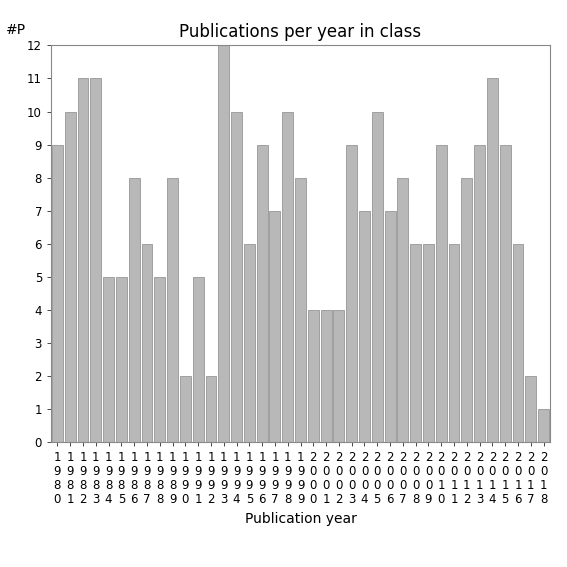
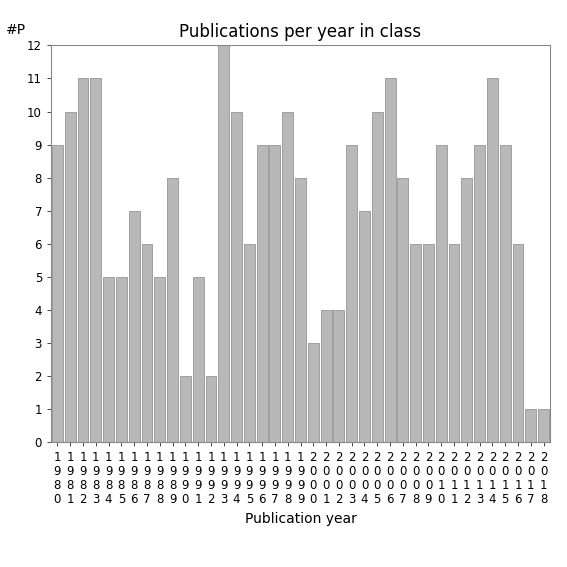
1 9 8 6: 8 -> 7
1 9 9 7: 7 -> 9
2 0 0 0: 4 -> 3
2 0 0 6: 7 -> 11
2 0 1 7: 2 -> 1
